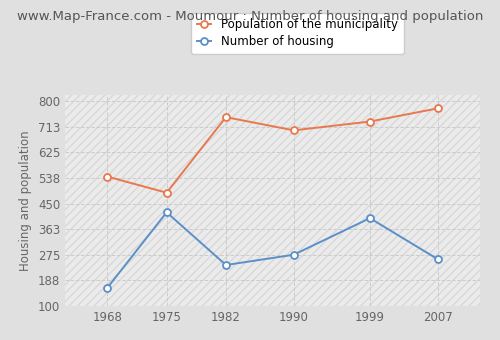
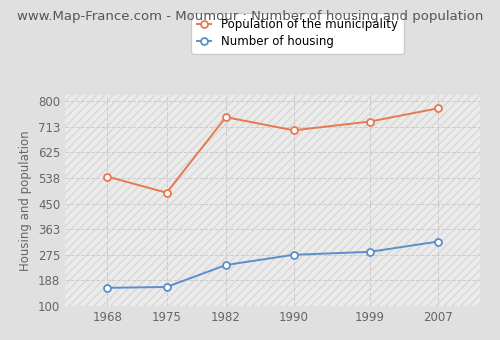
Number of housing/1975: 420 -> 165
Number of housing/1999: 400 -> 285
Number of housing/2007: 260 -> 320
